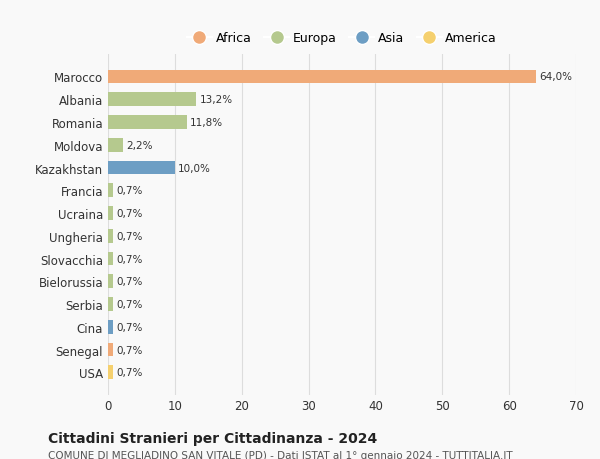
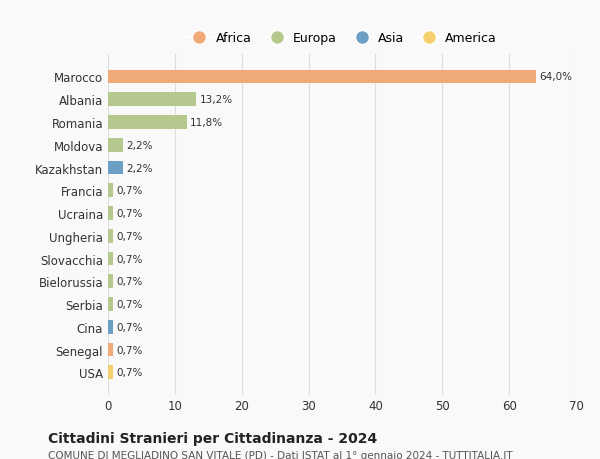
Kazakhstan: 10,0% -> 2,2%
